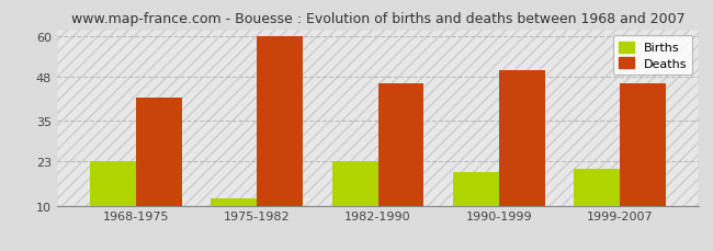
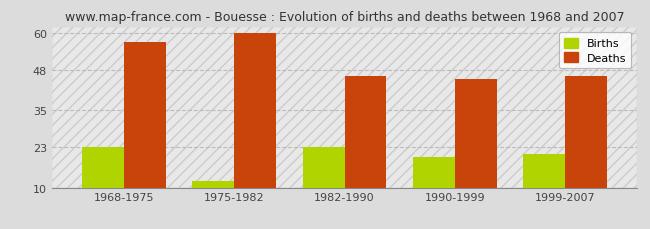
Deaths/1968-1975: 42 -> 57
Deaths/1990-1999: 50 -> 45
